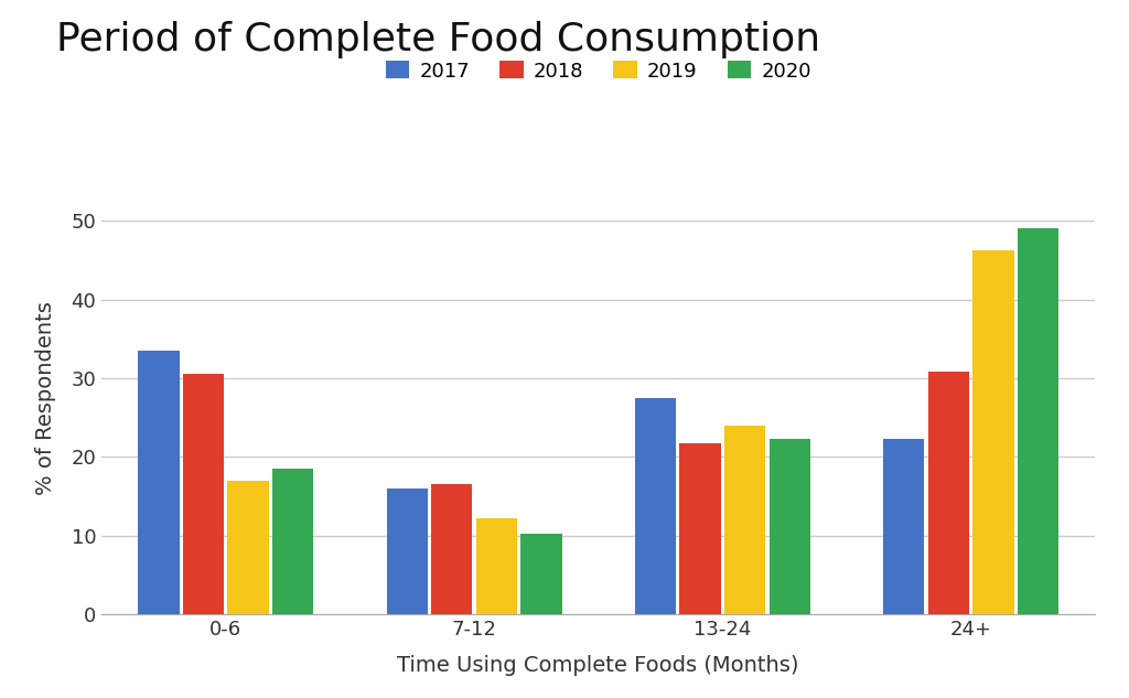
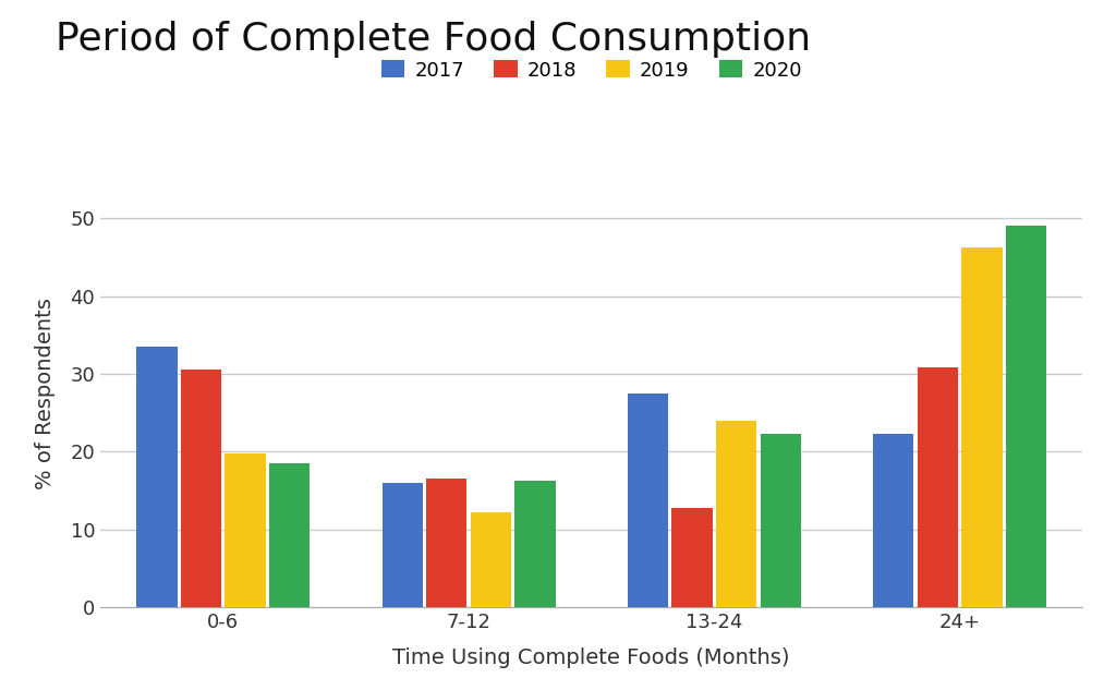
2019/0-6: 17.0 -> 19.8
2020/7-12: 10.3 -> 16.2
2018/13-24: 21.7 -> 12.8
